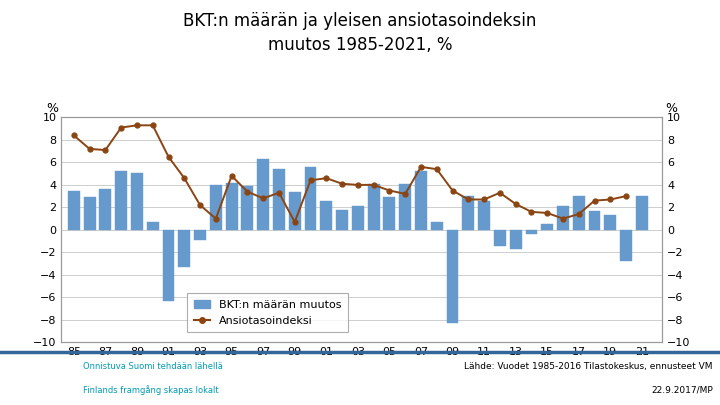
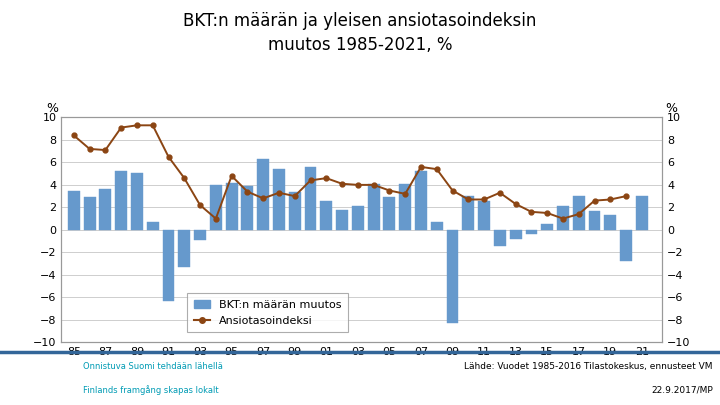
Ansiotasoindeksi/99: 0.7 -> 3.0
BKT:n määrän muutos/13: -1.7 -> -0.8
